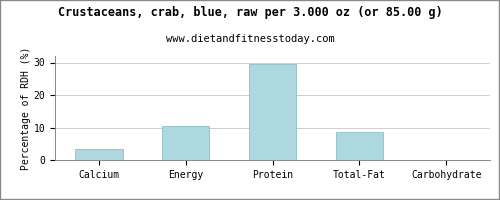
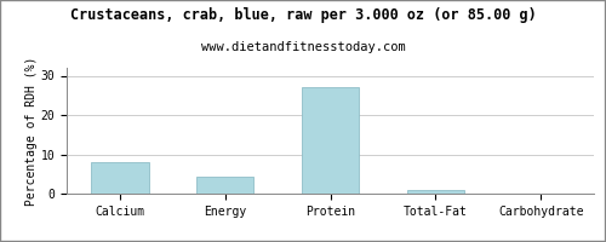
Calcium: 3.5 -> 8.0
Energy: 10.5 -> 4.3
Protein: 29.5 -> 27.0
Total-Fat: 8.5 -> 1.0
